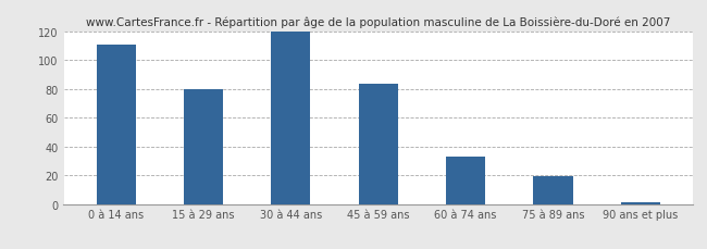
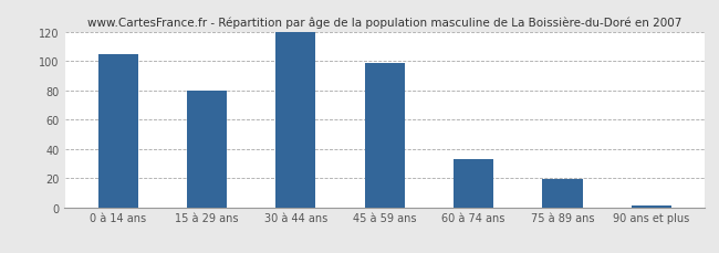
0 à 14 ans: 111 -> 105
45 à 59 ans: 84 -> 99
